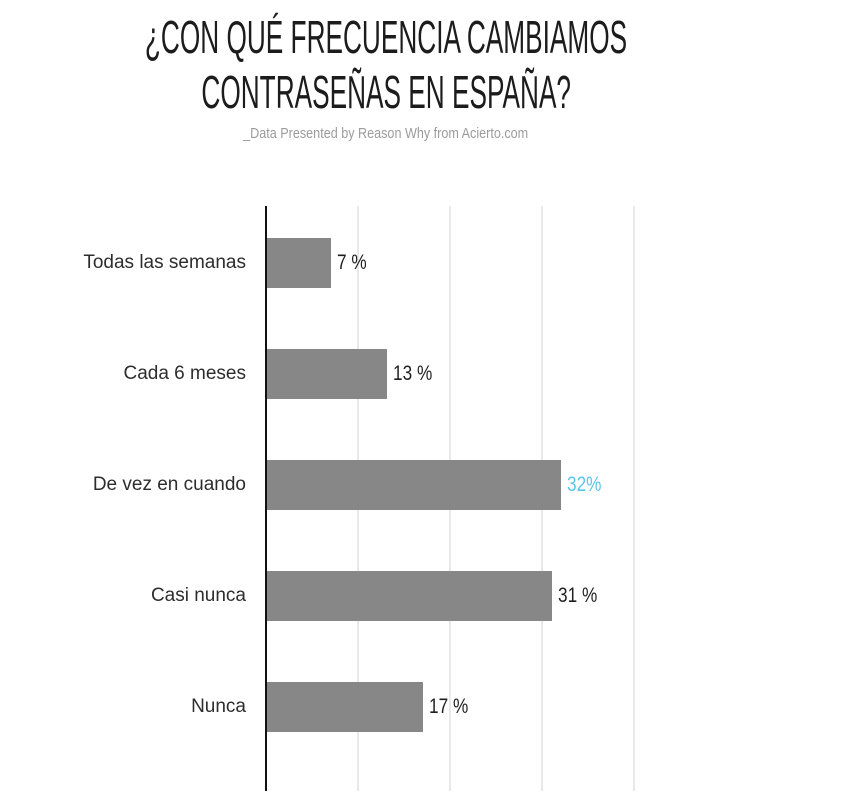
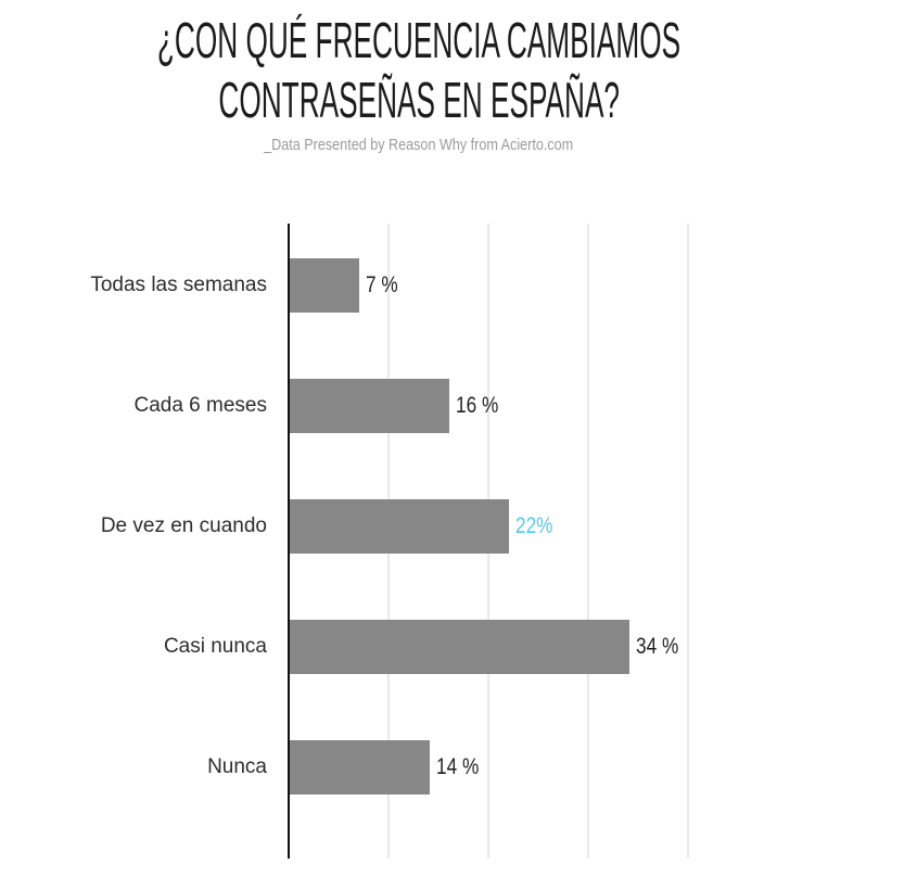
Cada 6 meses: 13 -> 16
De vez en cuando: 32% -> 22%
Casi nunca: 31 -> 34
Nunca: 17 -> 14
